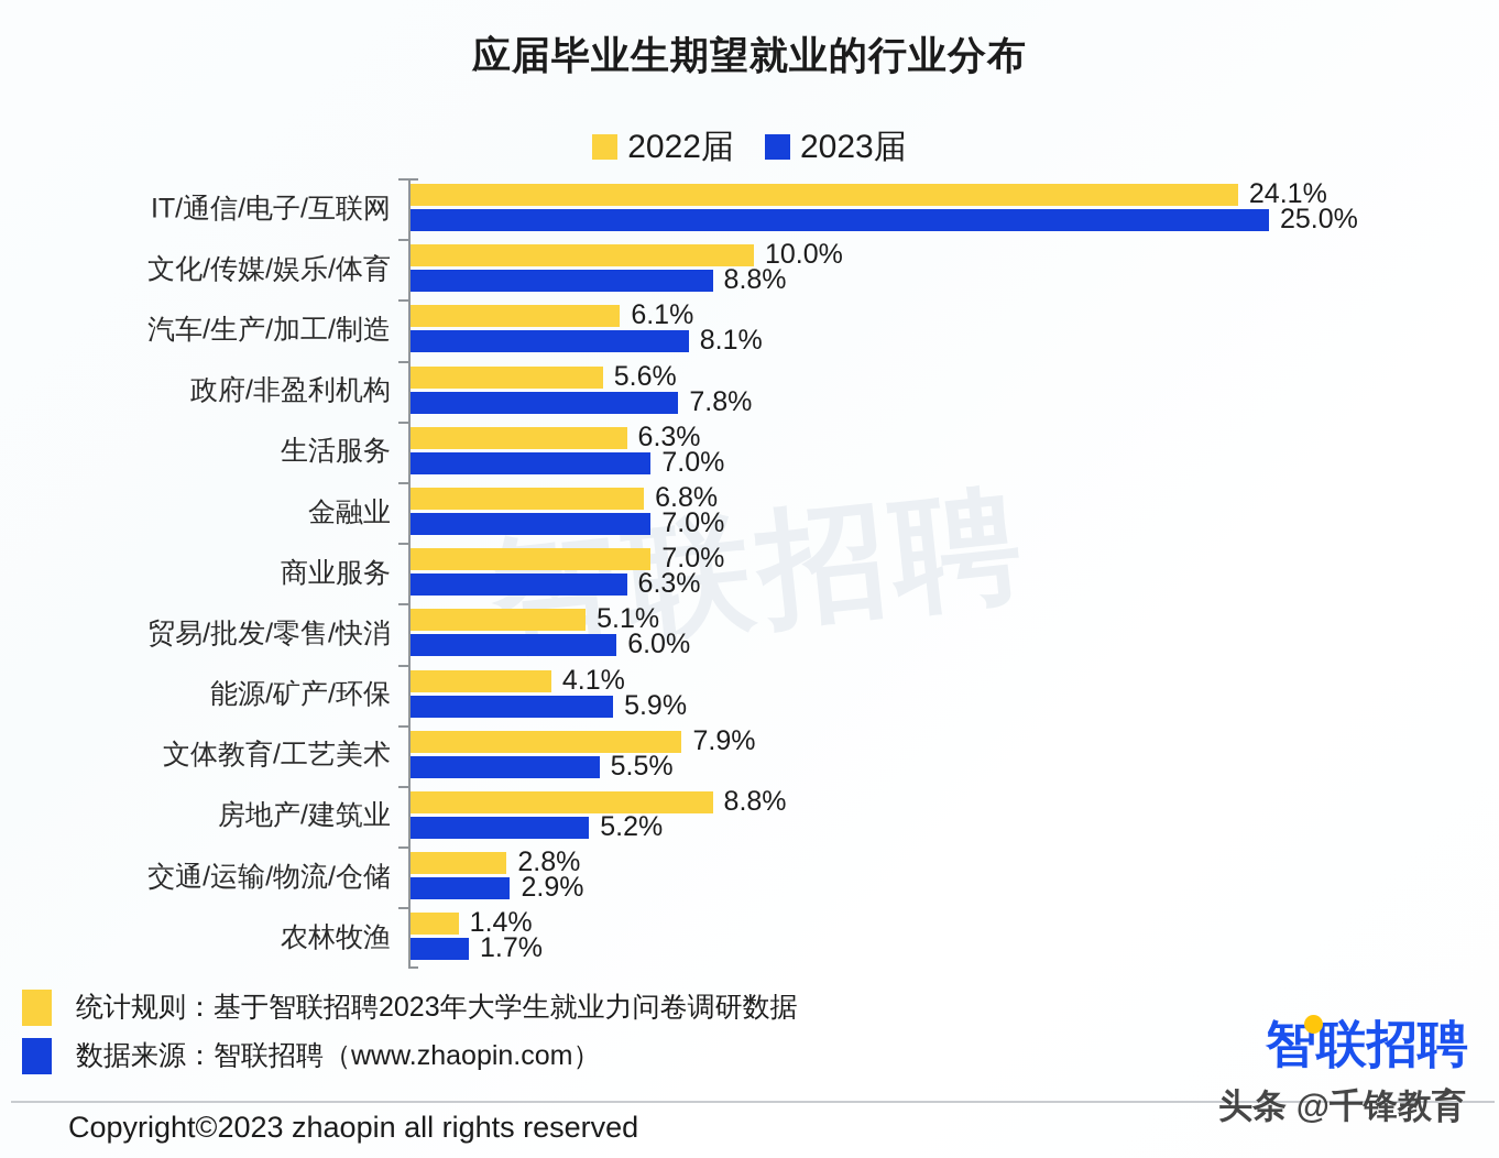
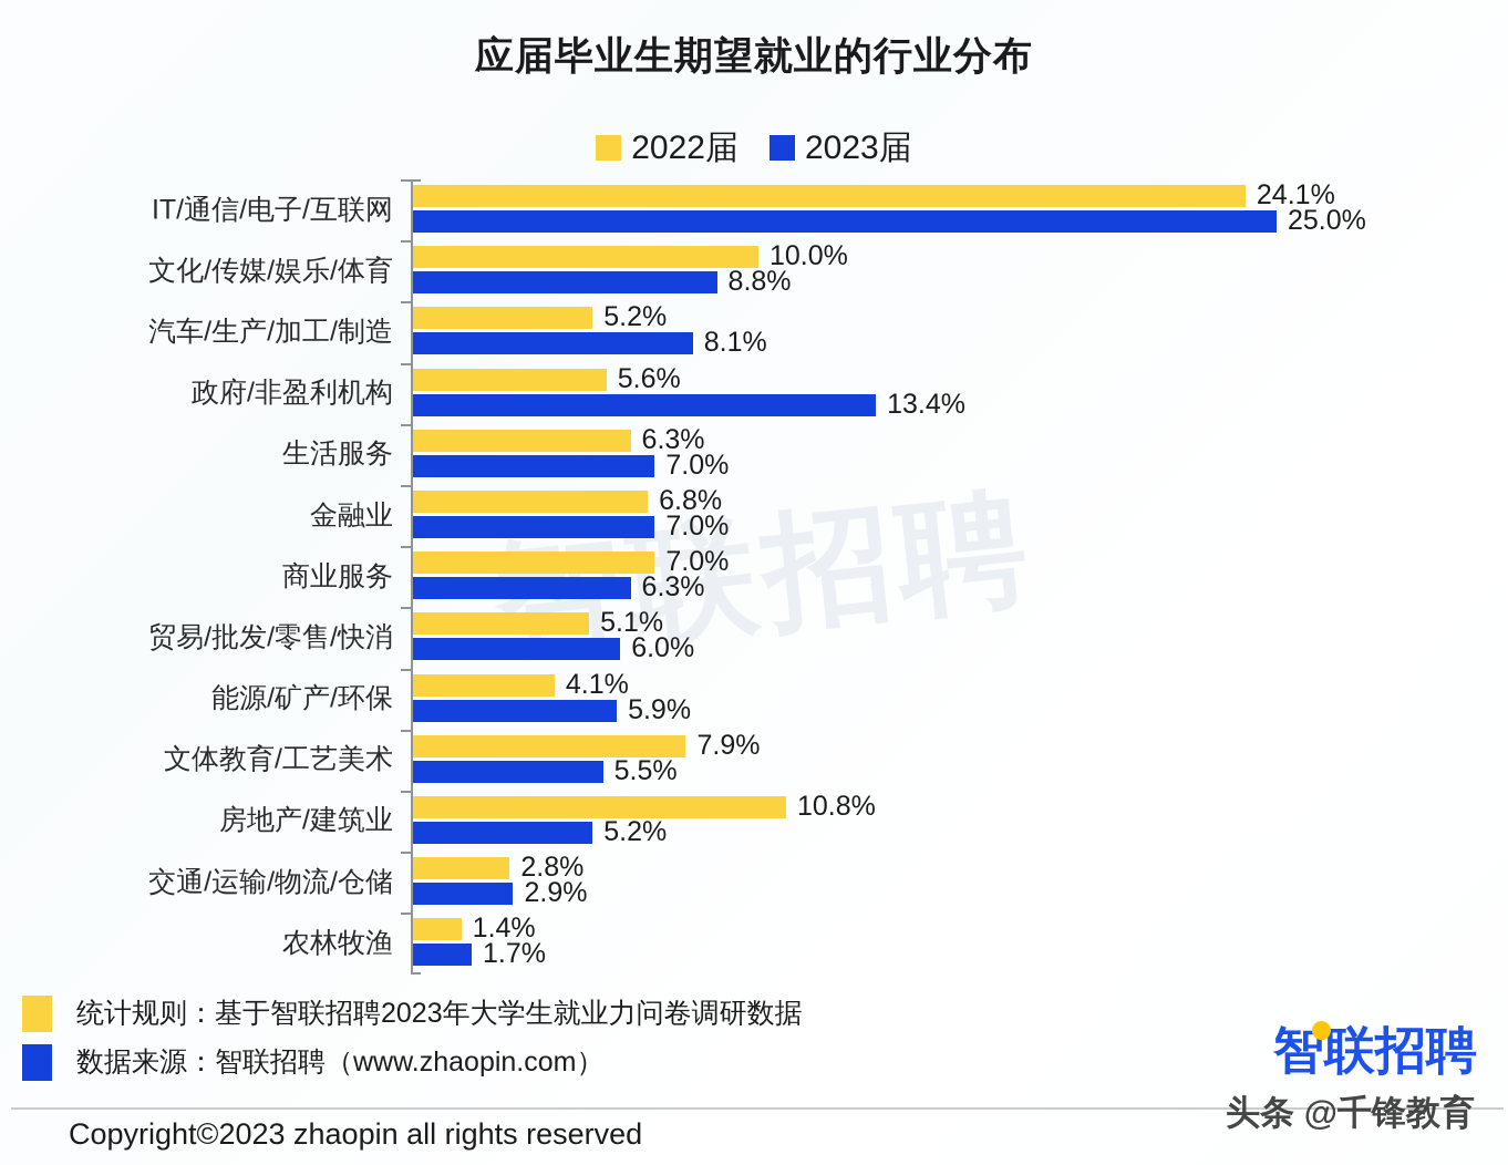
2022届/汽车/生产/加工/制造: 6.1% -> 5.2%
2023届/政府/非盈利机构: 7.8% -> 13.4%
2022届/房地产/建筑业: 8.8% -> 10.8%
